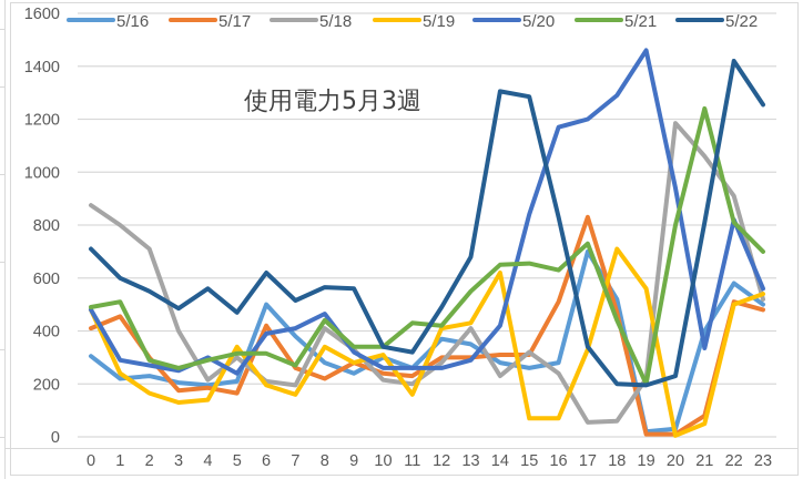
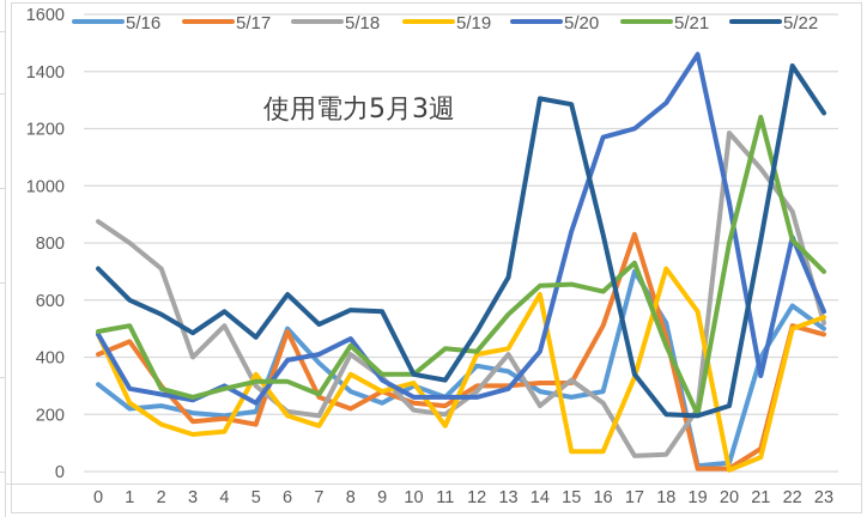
5/18/4: 220 -> 510
5/17/6: 420 -> 490
